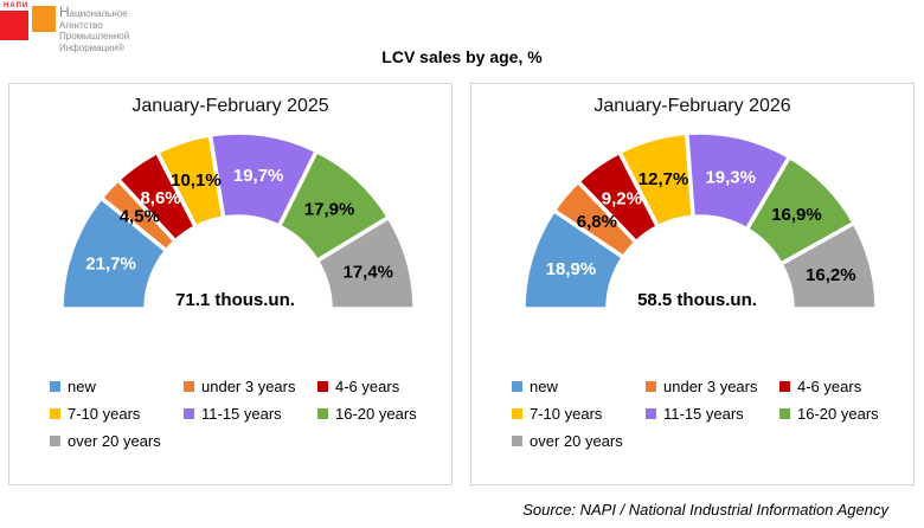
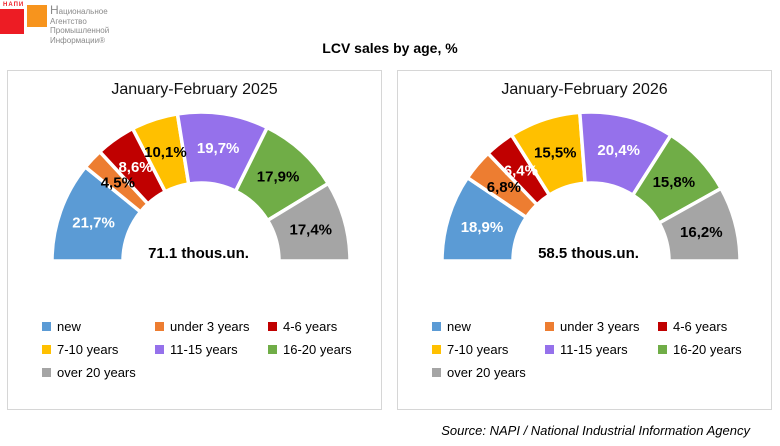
January-February 2026/4-6 years: 9,2% -> 6,4%
January-February 2026/7-10 years: 12,7% -> 15,5%
January-February 2026/11-15 years: 19,3% -> 20,4%
January-February 2026/16-20 years: 16,9% -> 15,8%
